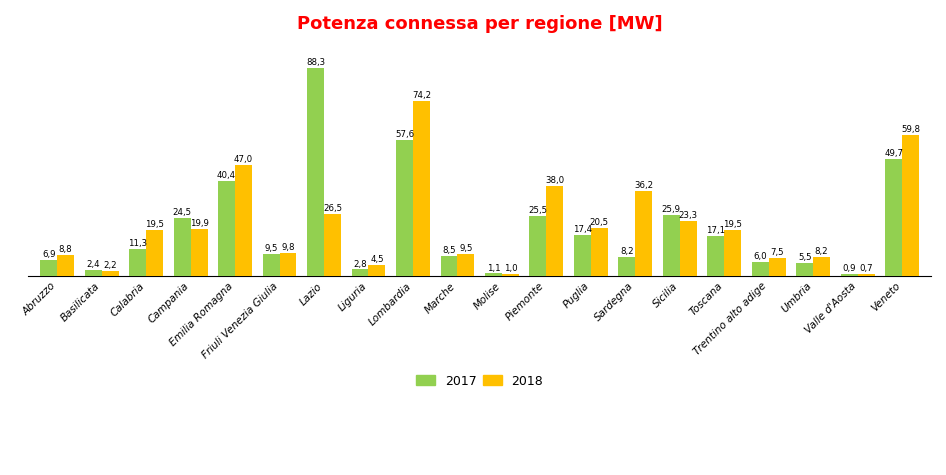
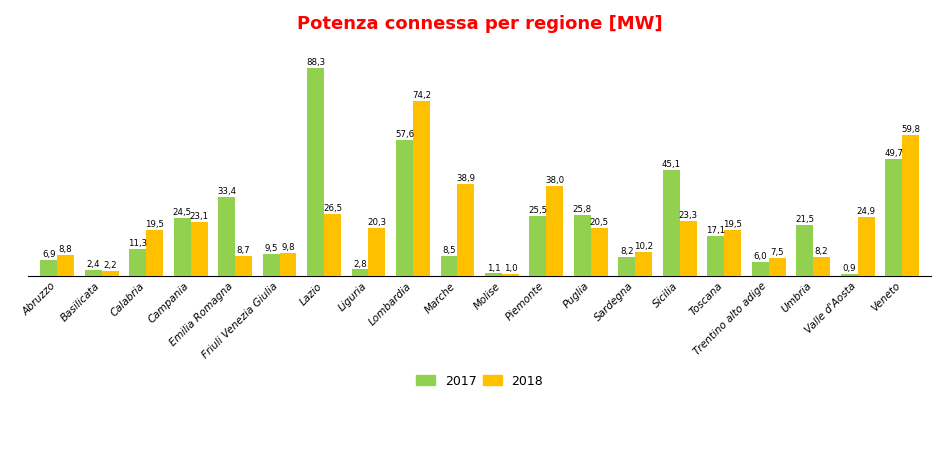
2018/Campania: 19,9 -> 23,1
2017/Emilia Romagna: 40,4 -> 33,4
2018/Emilia Romagna: 47,0 -> 8,7
2018/Liguria: 4,5 -> 20,3
2018/Marche: 9,5 -> 38,9
2017/Puglia: 17,4 -> 25,8
2018/Sardegna: 36,2 -> 10,2
2017/Sicilia: 25,9 -> 45,1
2017/Umbria: 5,5 -> 21,5
2018/Valle d'Aosta: 0,7 -> 24,9
